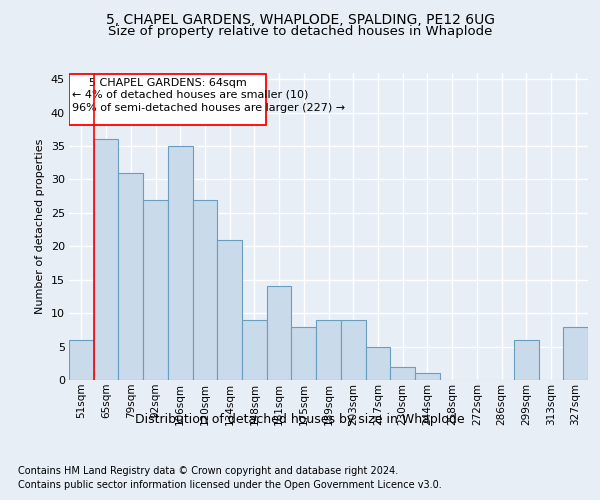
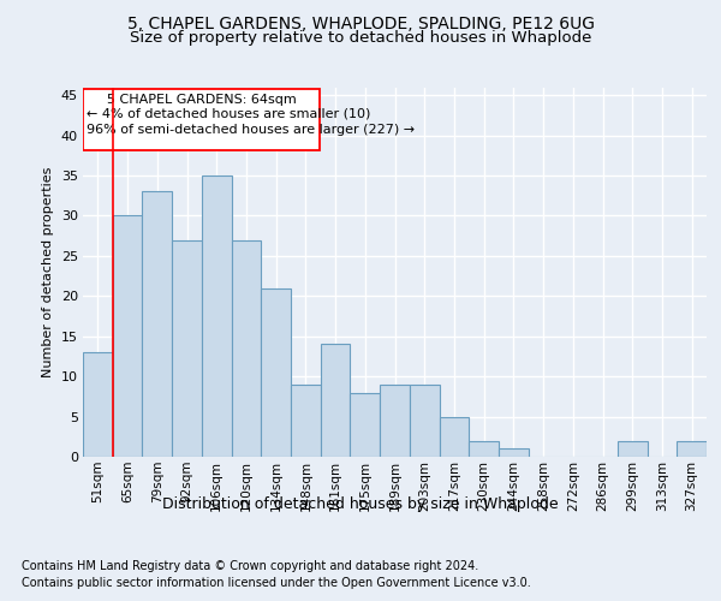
51sqm: 6 -> 13
65sqm: 36 -> 30
79sqm: 31 -> 33
299sqm: 6 -> 2
327sqm: 8 -> 2
